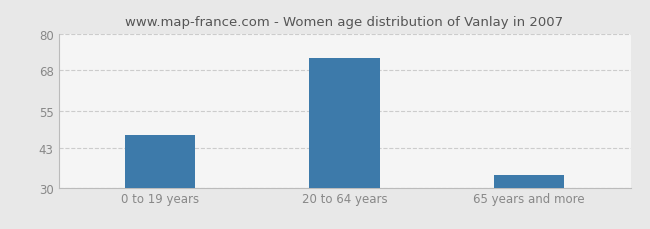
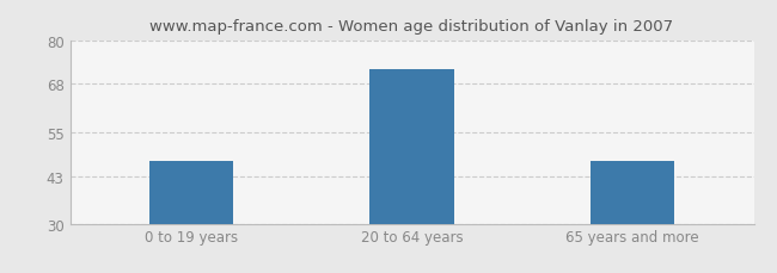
65 years and more: 34 -> 47
